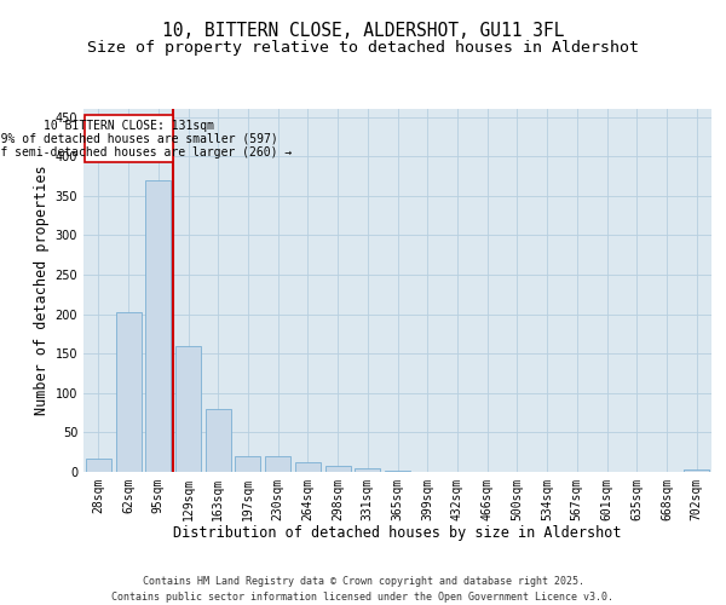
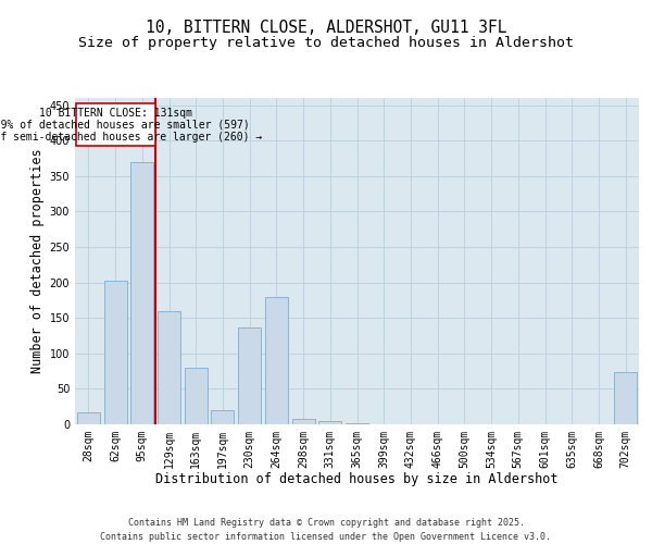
230sqm: 20 -> 136
264sqm: 13 -> 180
702sqm: 3 -> 74
